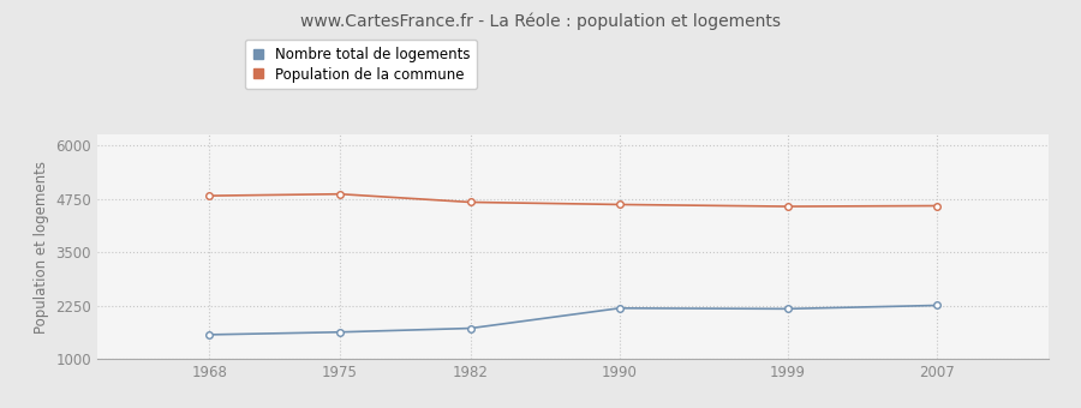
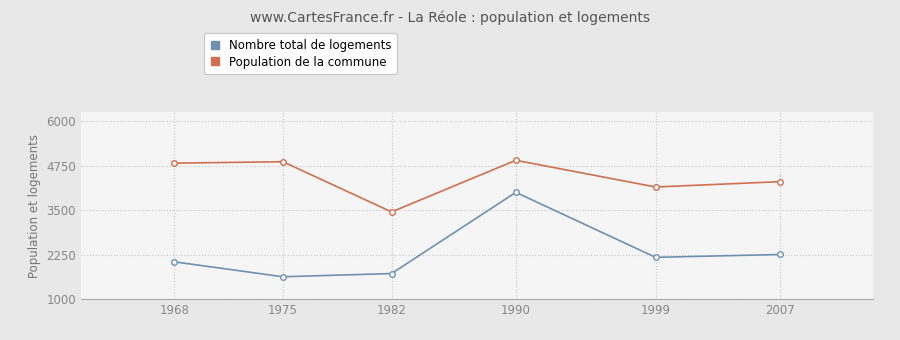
Nombre total de logements/1968: 1570 -> 2050
Population de la commune/1982: 4670 -> 3450
Nombre total de logements/1990: 2190 -> 4000
Population de la commune/1990: 4620 -> 4900
Population de la commune/1999: 4570 -> 4150
Population de la commune/2007: 4580 -> 4300
